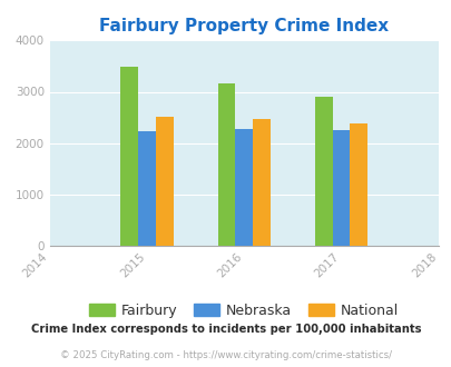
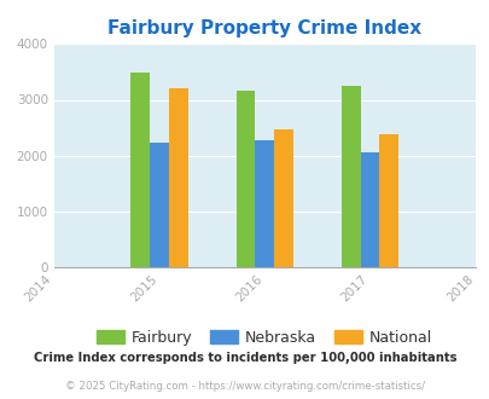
National/2015: 2520 -> 3200
Fairbury/2017: 2910 -> 3250
Nebraska/2017: 2260 -> 2050
